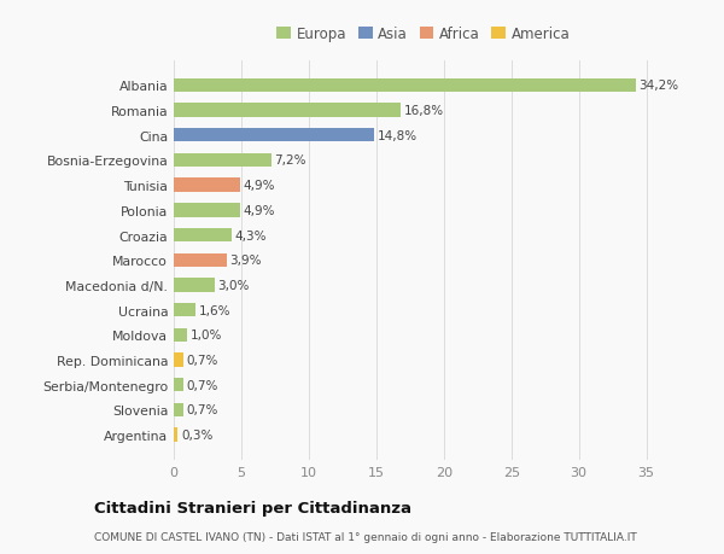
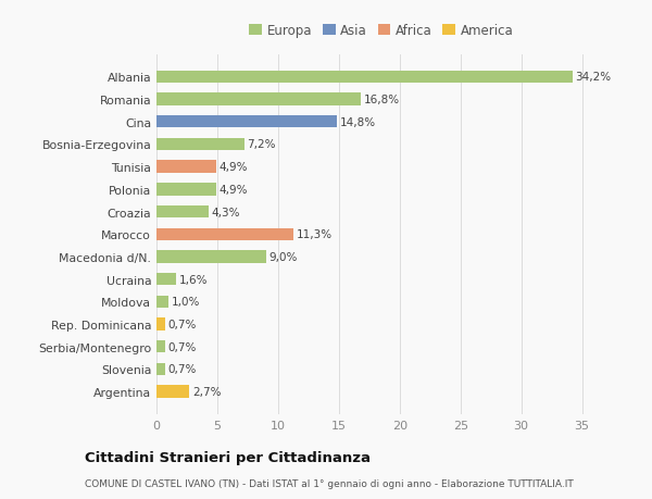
Marocco: 3,9% -> 11,3%
Macedonia d/N.: 3,0% -> 9,0%
Argentina: 0,3% -> 2,7%
